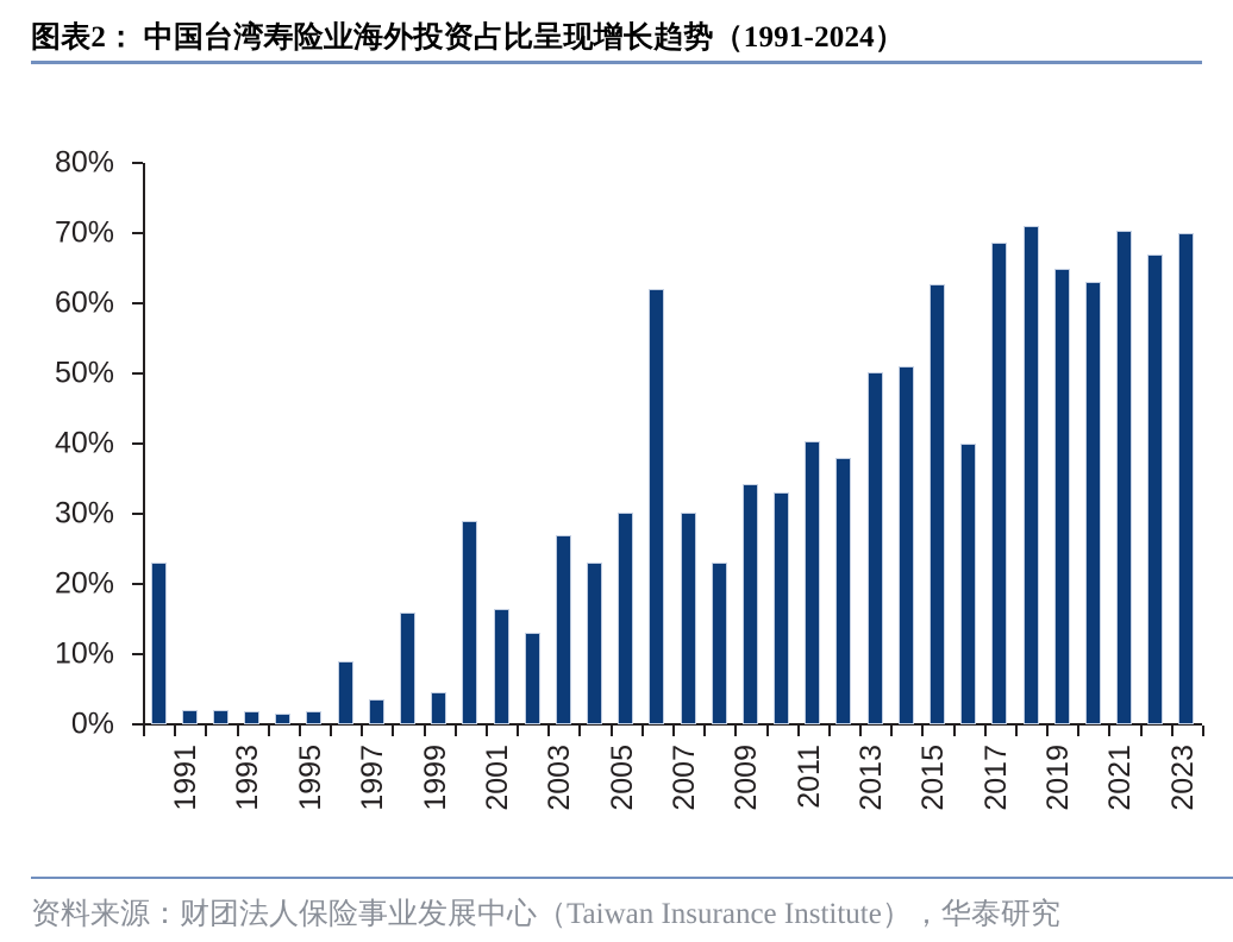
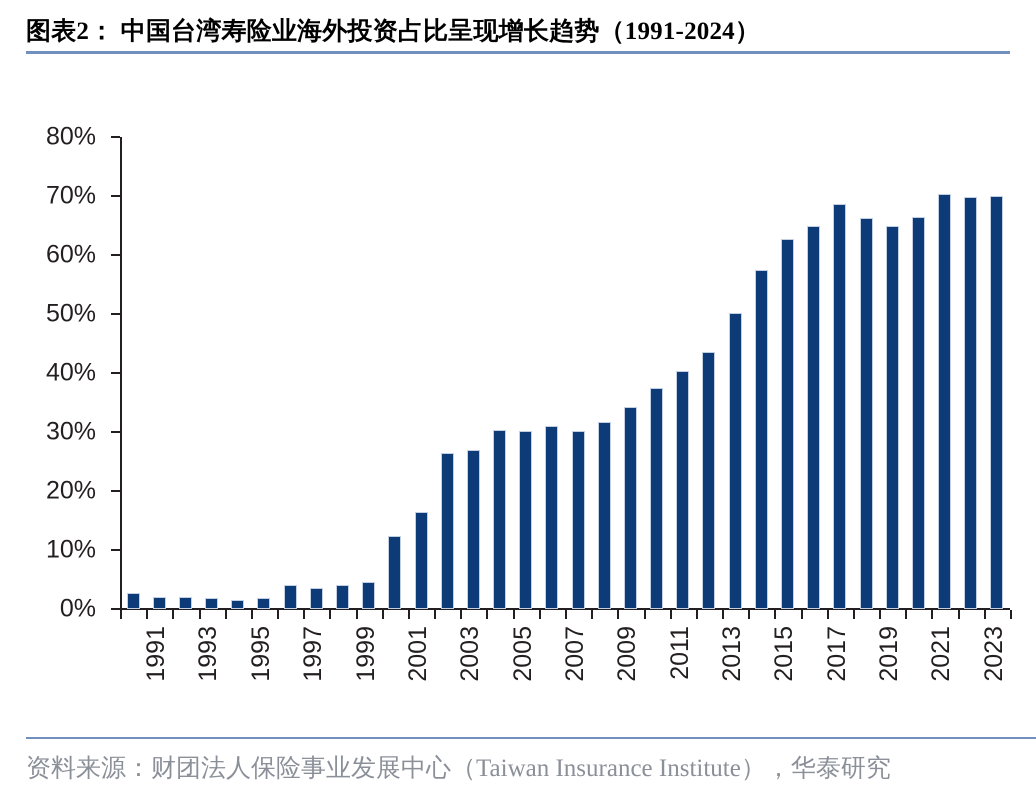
1991: 23% -> 3%
1997: 9% -> 4%
1999: 16% -> 4%
2001: 29% -> 12%
2003: 13% -> 26%
2005: 23% -> 30%
2007: 62% -> 31%
2009: 23% -> 32%
2011: 33% -> 38%
2013: 38% -> 44%
2015: 51% -> 58%
2017: 40% -> 65%
2019: 71% -> 66%
2021: 63% -> 66%
2023: 67% -> 70%
